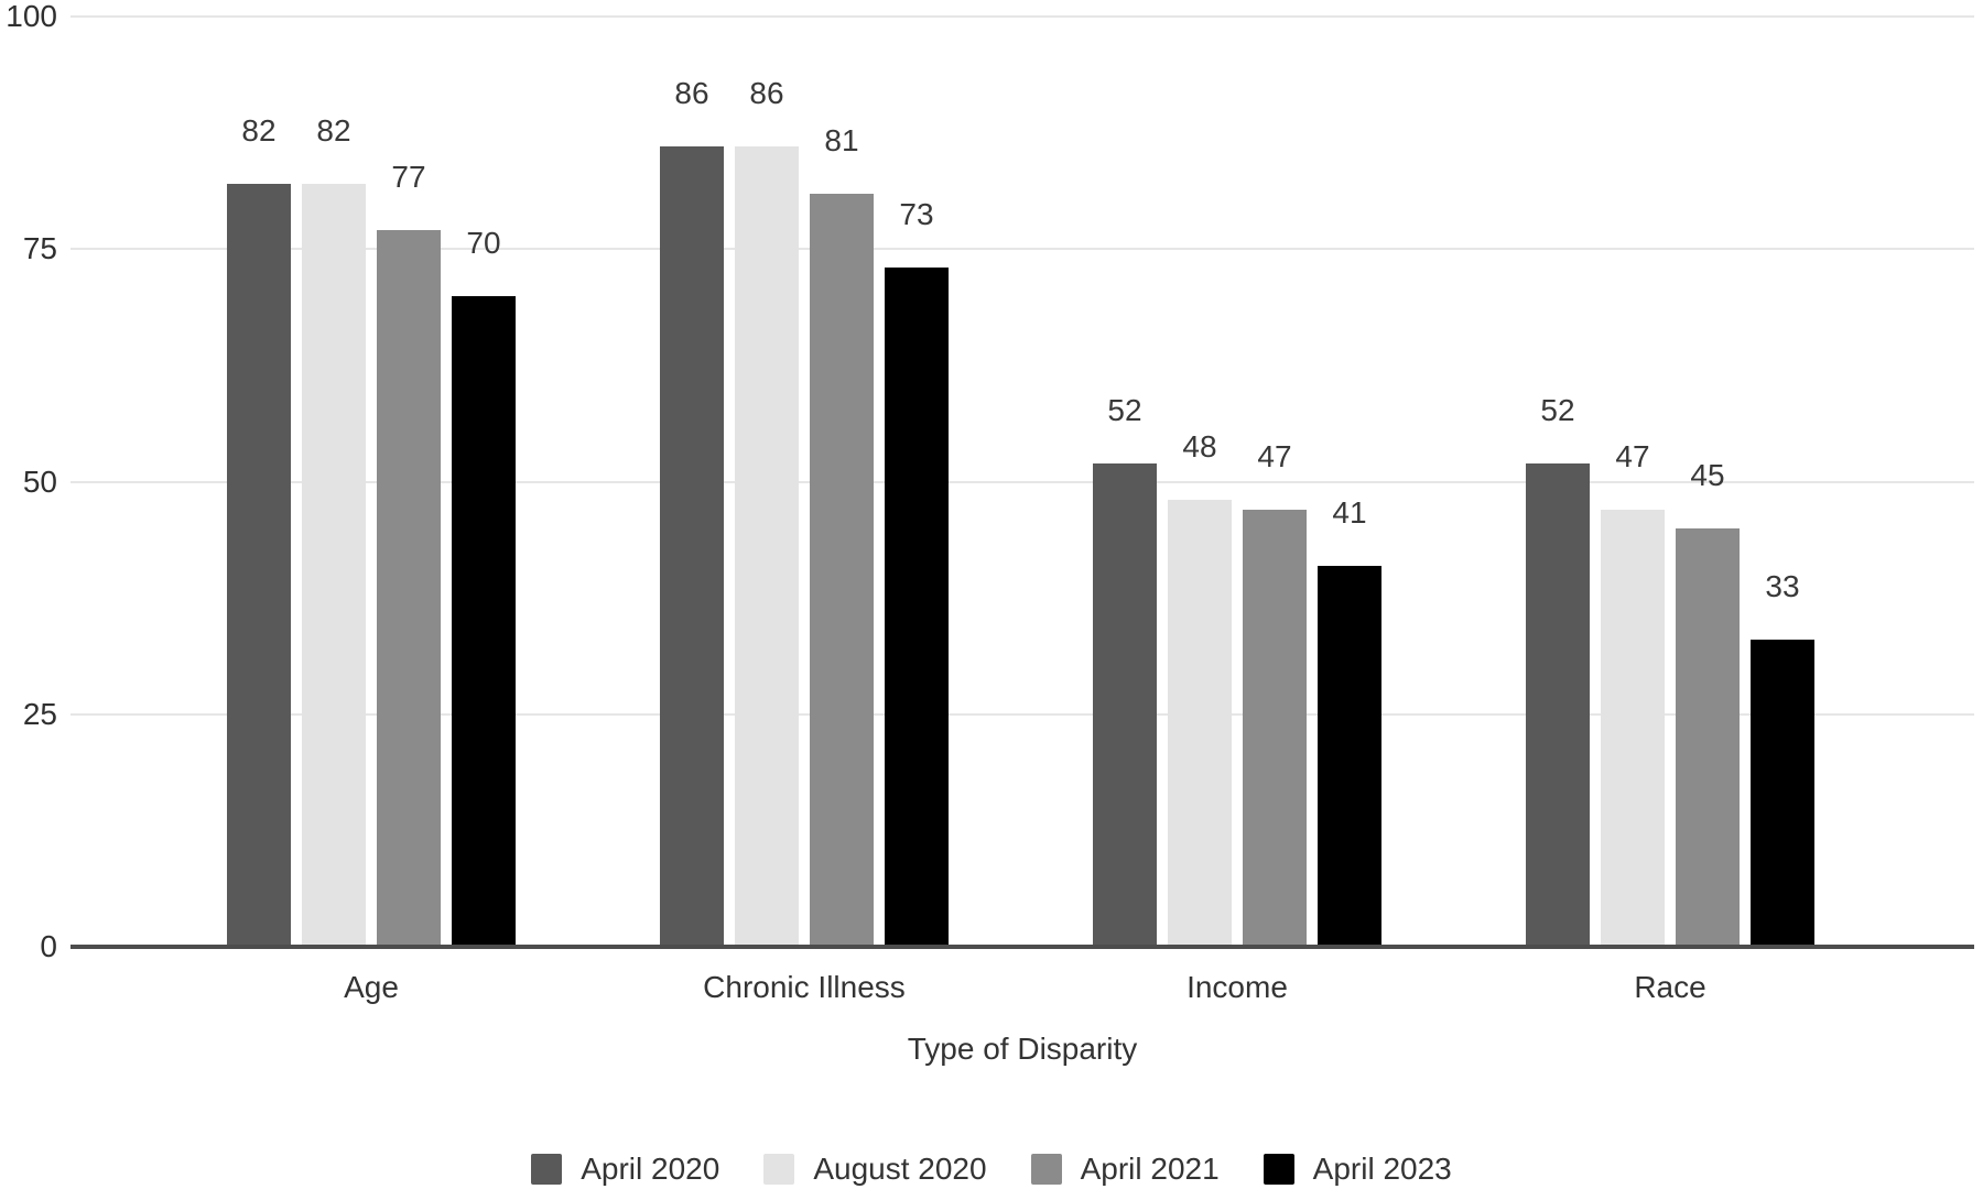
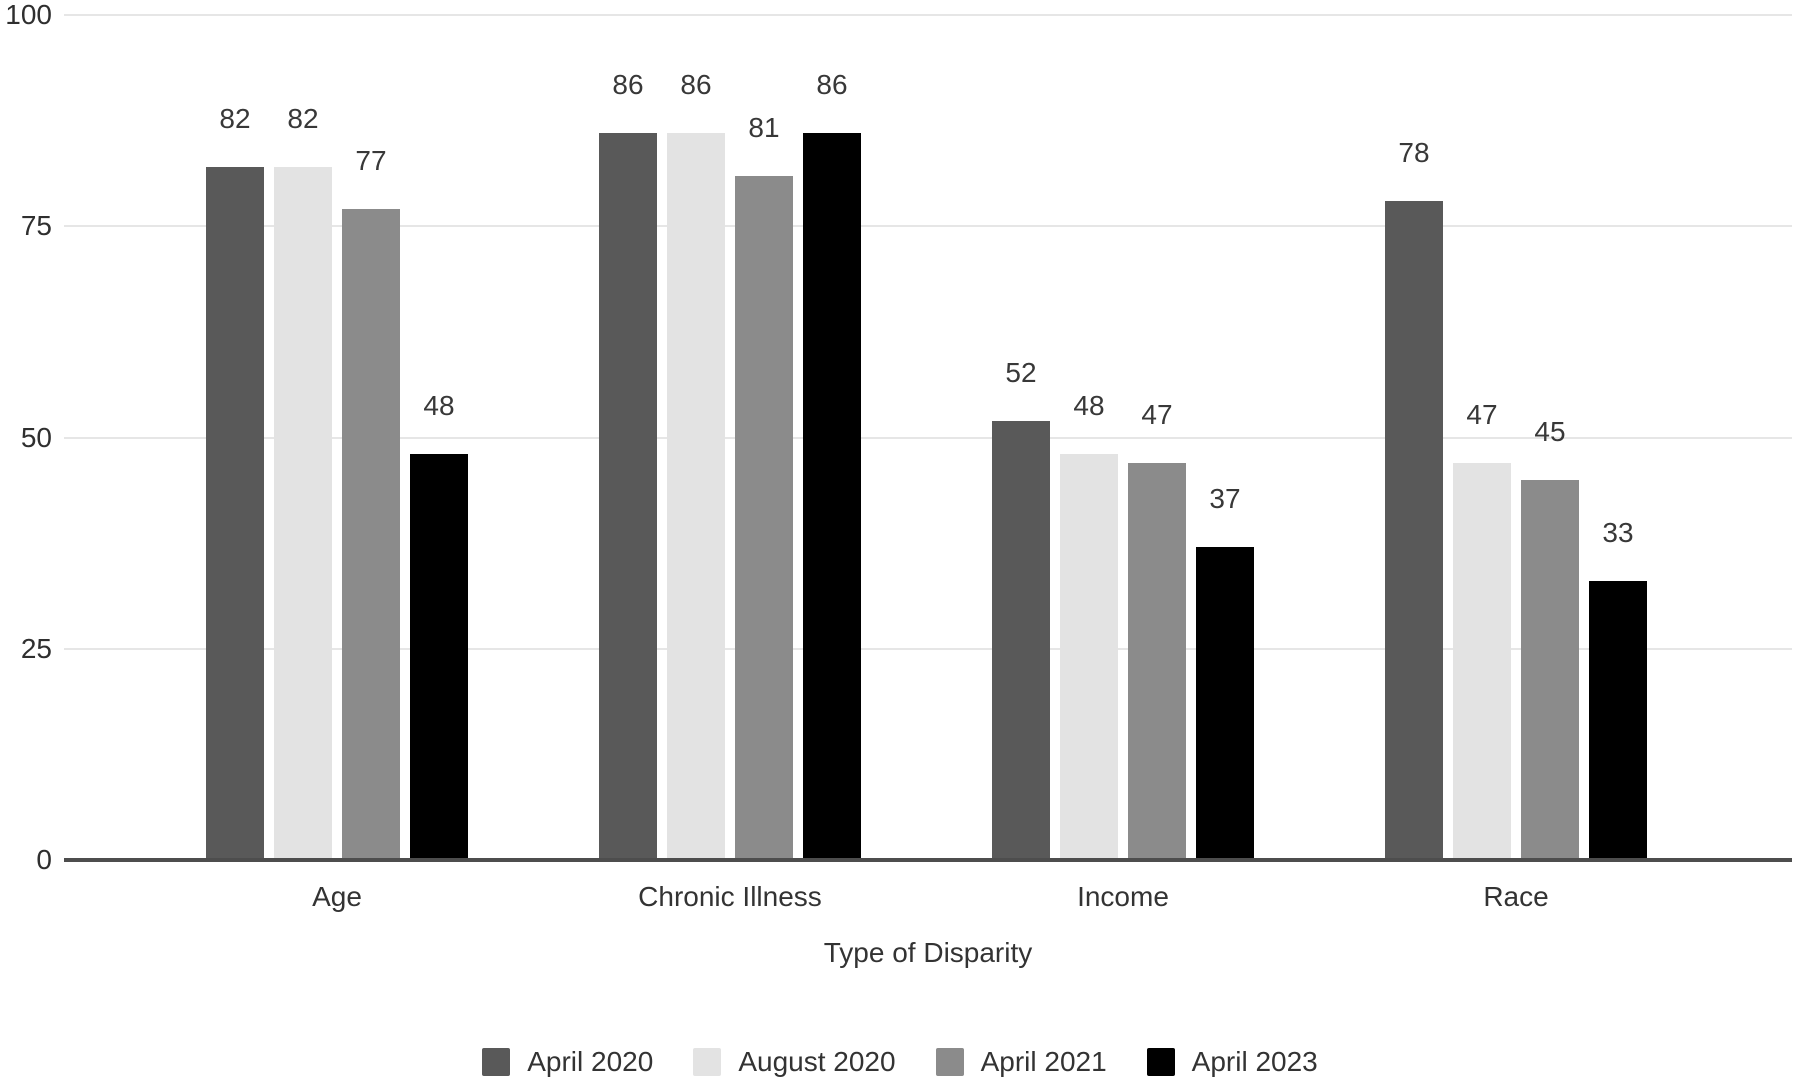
April 2023/Age: 70 -> 48
April 2023/Chronic Illness: 73 -> 86
April 2023/Income: 41 -> 37
April 2020/Race: 52 -> 78
